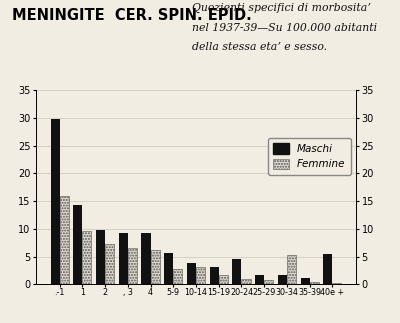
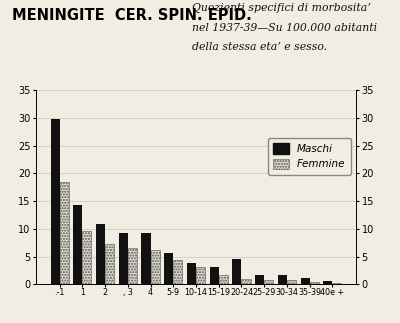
Femmine/.-1: 16.0 -> 18.5
Maschi/2: 9.8 -> 10.9
Femmine/5-9: 2.8 -> 4.4
Femmine/30-34: 5.2 -> 0.7
Maschi/40e +: 5.4 -> 0.6
